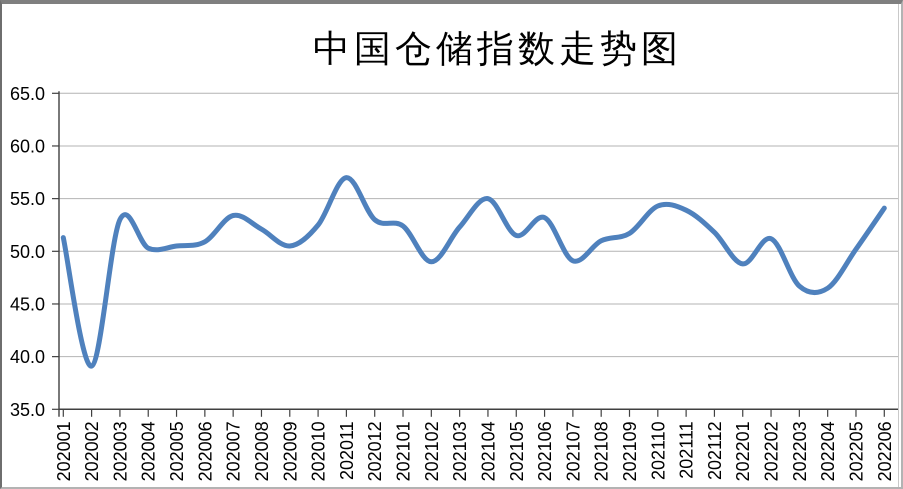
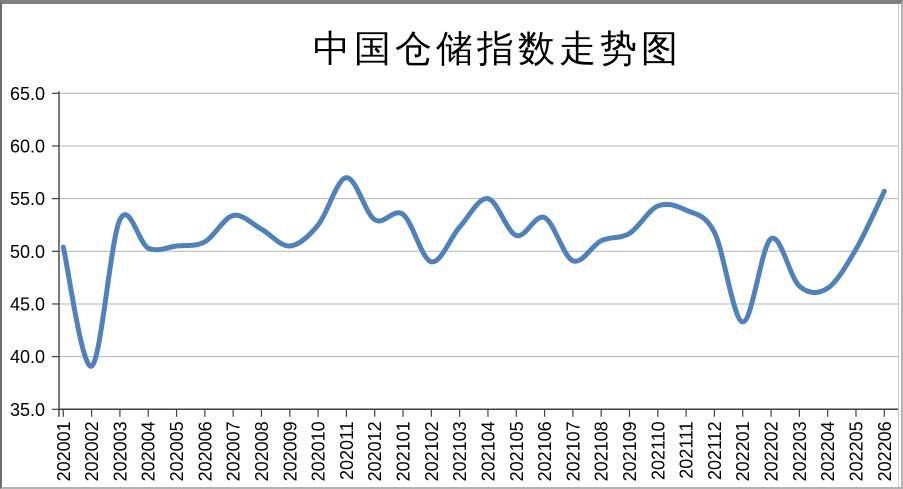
202001: 51.3 -> 50.4
202101: 52.4 -> 53.5
202201: 48.8 -> 43.3
202206: 54.1 -> 55.7
